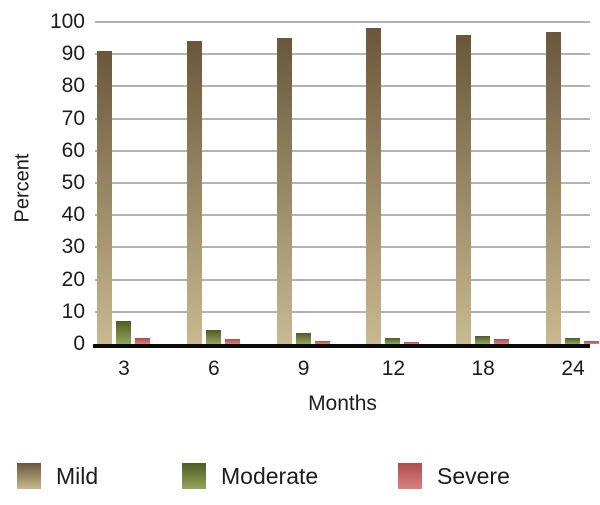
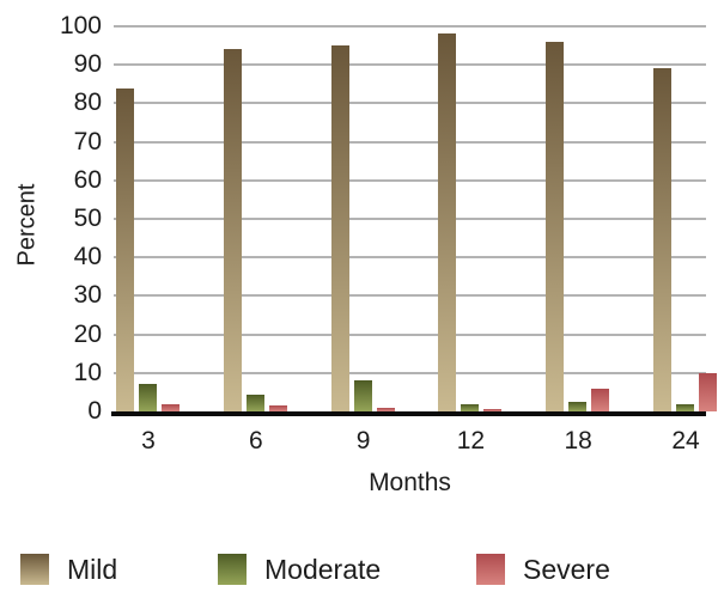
Mild/3: 91 -> 84
Moderate/9: 4 -> 8
Severe/18: 2 -> 6
Mild/24: 97 -> 89
Severe/24: 1 -> 10
